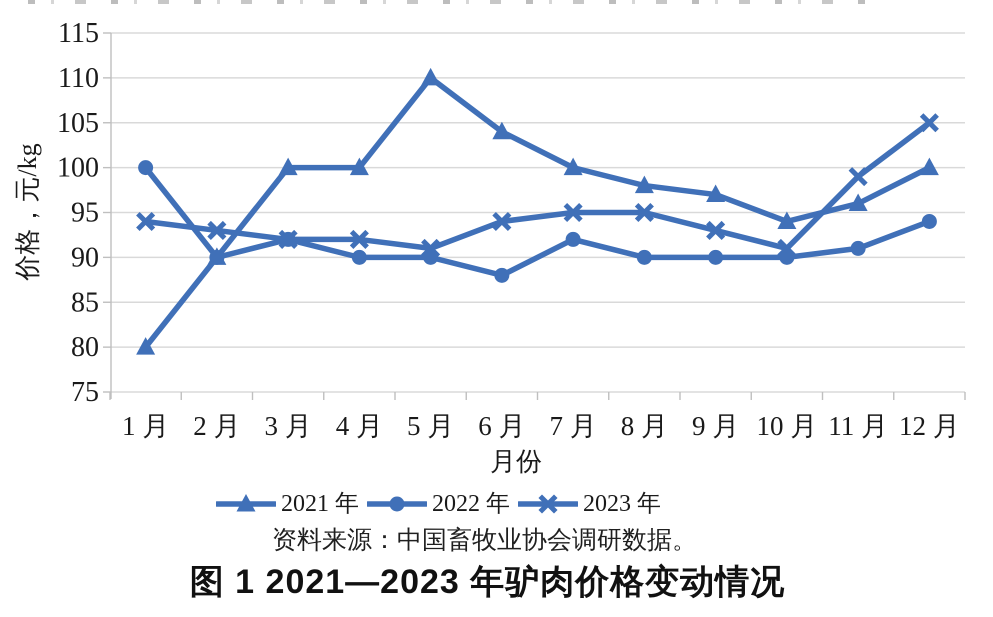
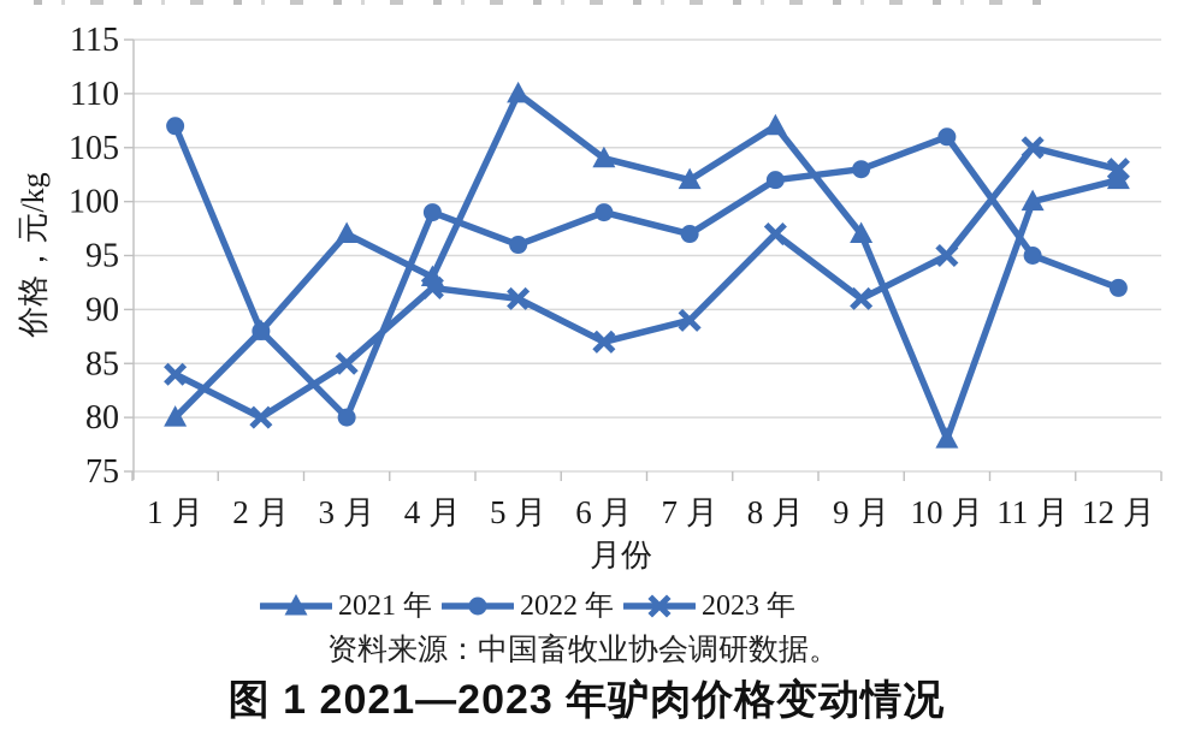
2022 年/1 月: 100 -> 107
2023 年/1 月: 94 -> 84
2021 年/2 月: 90 -> 88
2022 年/2 月: 90 -> 88
2023 年/2 月: 93 -> 80
2021 年/3 月: 100 -> 97
2022 年/3 月: 92 -> 80
2023 年/3 月: 92 -> 85
2021 年/4 月: 100 -> 93
2022 年/4 月: 90 -> 99
2022 年/5 月: 90 -> 96
2022 年/6 月: 88 -> 99
2023 年/6 月: 94 -> 87
2021 年/7 月: 100 -> 102
2022 年/7 月: 92 -> 97
2023 年/7 月: 95 -> 89
2021 年/8 月: 98 -> 107
2022 年/8 月: 90 -> 102
2023 年/8 月: 95 -> 97
2022 年/9 月: 90 -> 103
2023 年/9 月: 93 -> 91
2021 年/10 月: 94 -> 78
2022 年/10 月: 90 -> 106
2023 年/10 月: 91 -> 95
2021 年/11 月: 96 -> 100
2022 年/11 月: 91 -> 95
2023 年/11 月: 99 -> 105
2021 年/12 月: 100 -> 102
2022 年/12 月: 94 -> 92
2023 年/12 月: 105 -> 103
